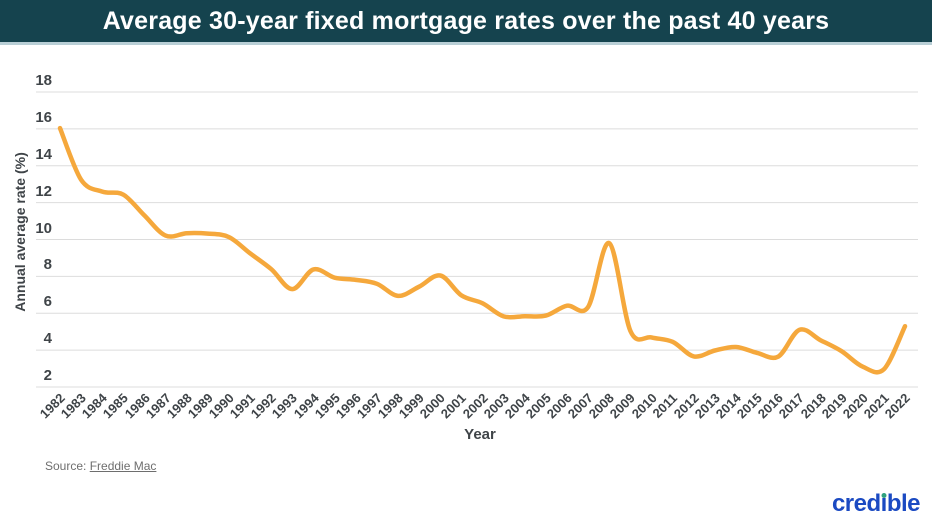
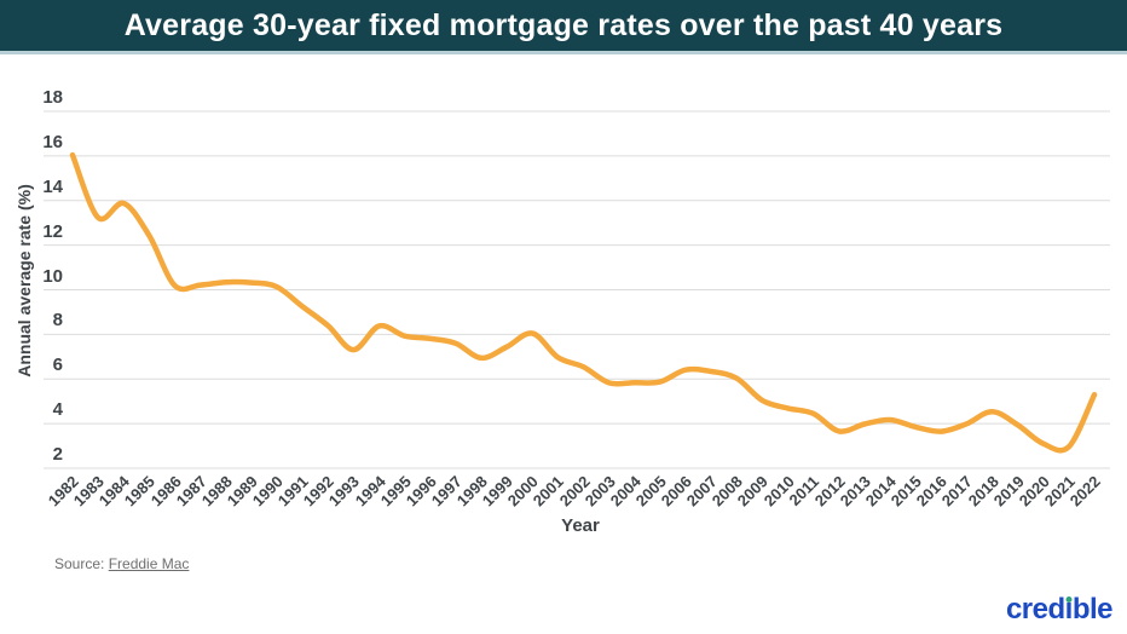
1984: 12.6 -> 13.9
1986: 11.3 -> 10.2
2008: 9.8 -> 6.0
2017: 5.1 -> 4.0
